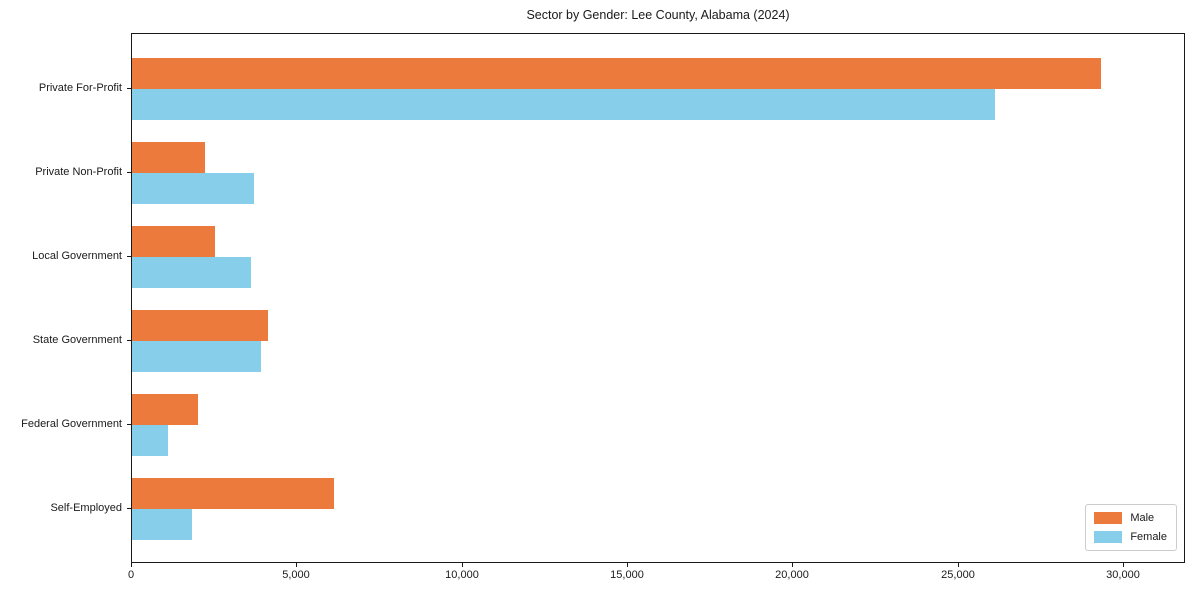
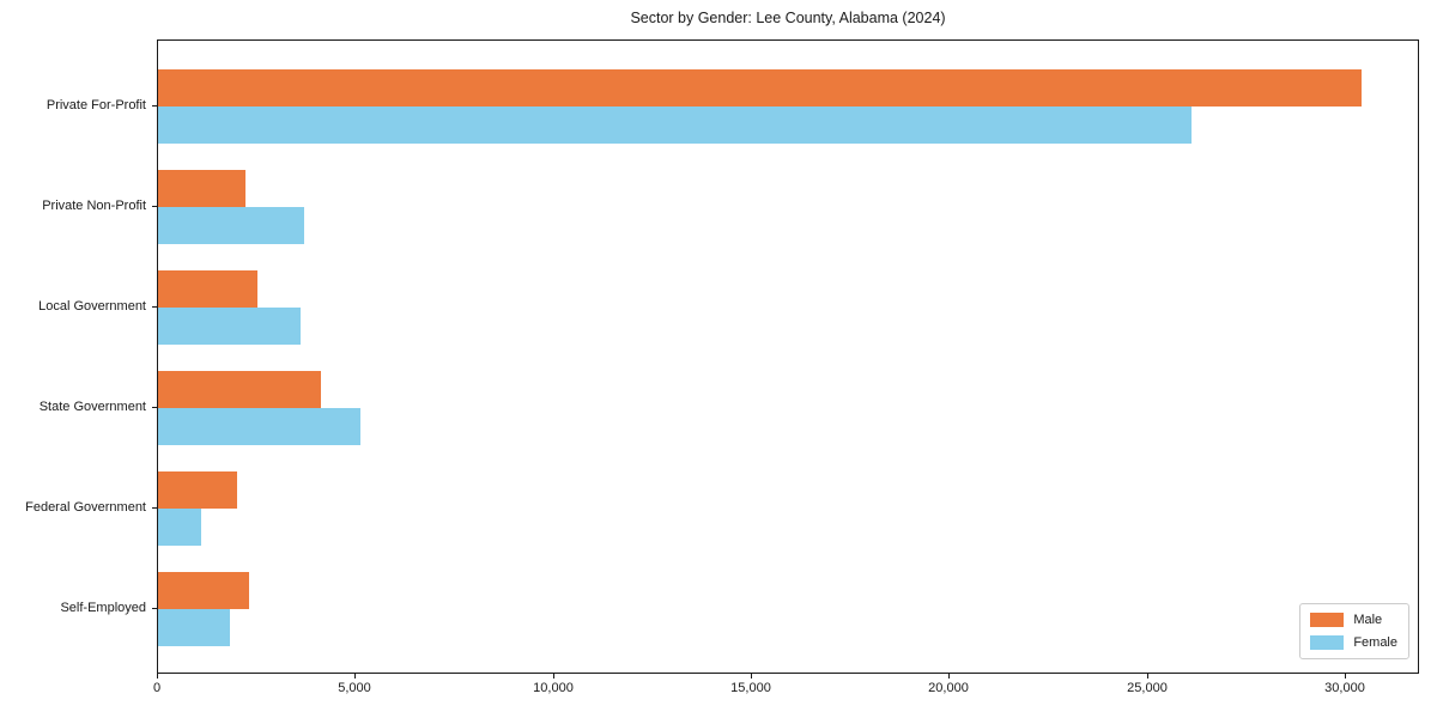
Male/Private For-Profit: 29300 -> 30400
Female/State Government: 3900 -> 5100
Male/Self-Employed: 6100 -> 2300
